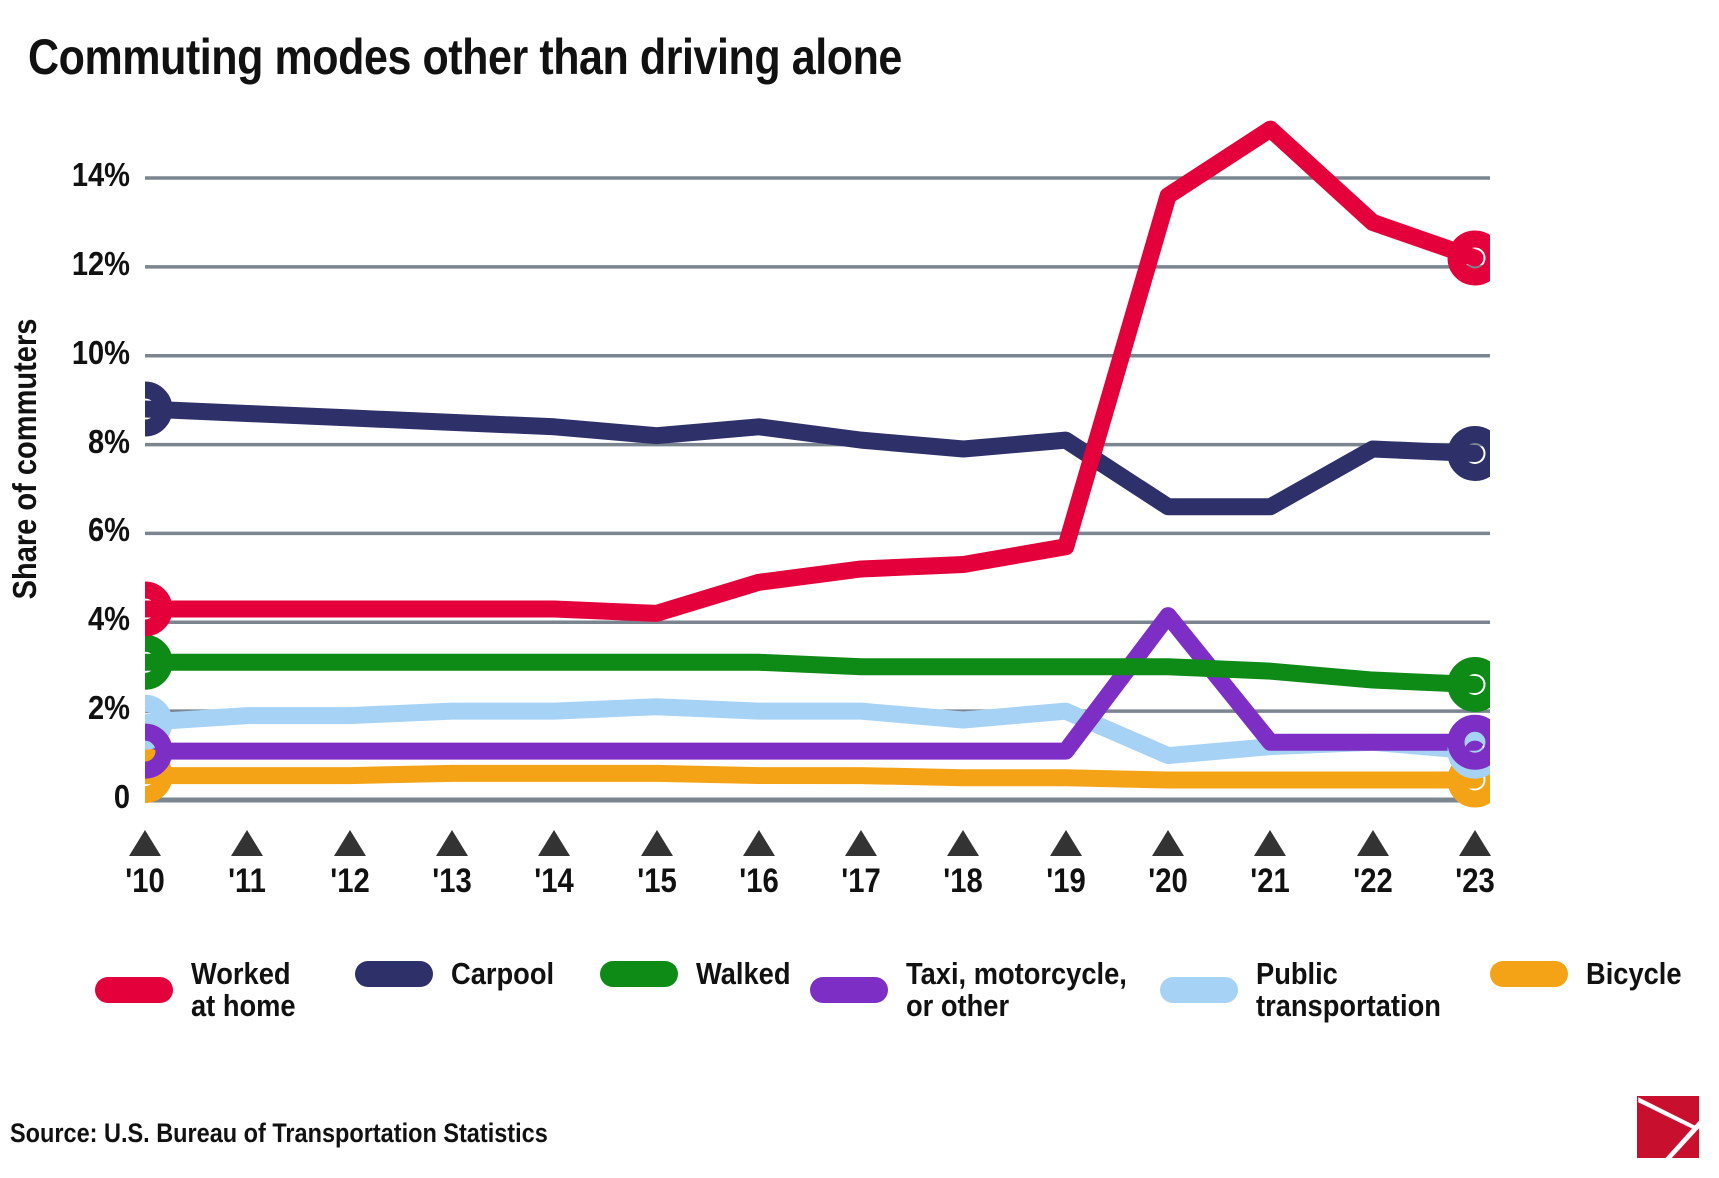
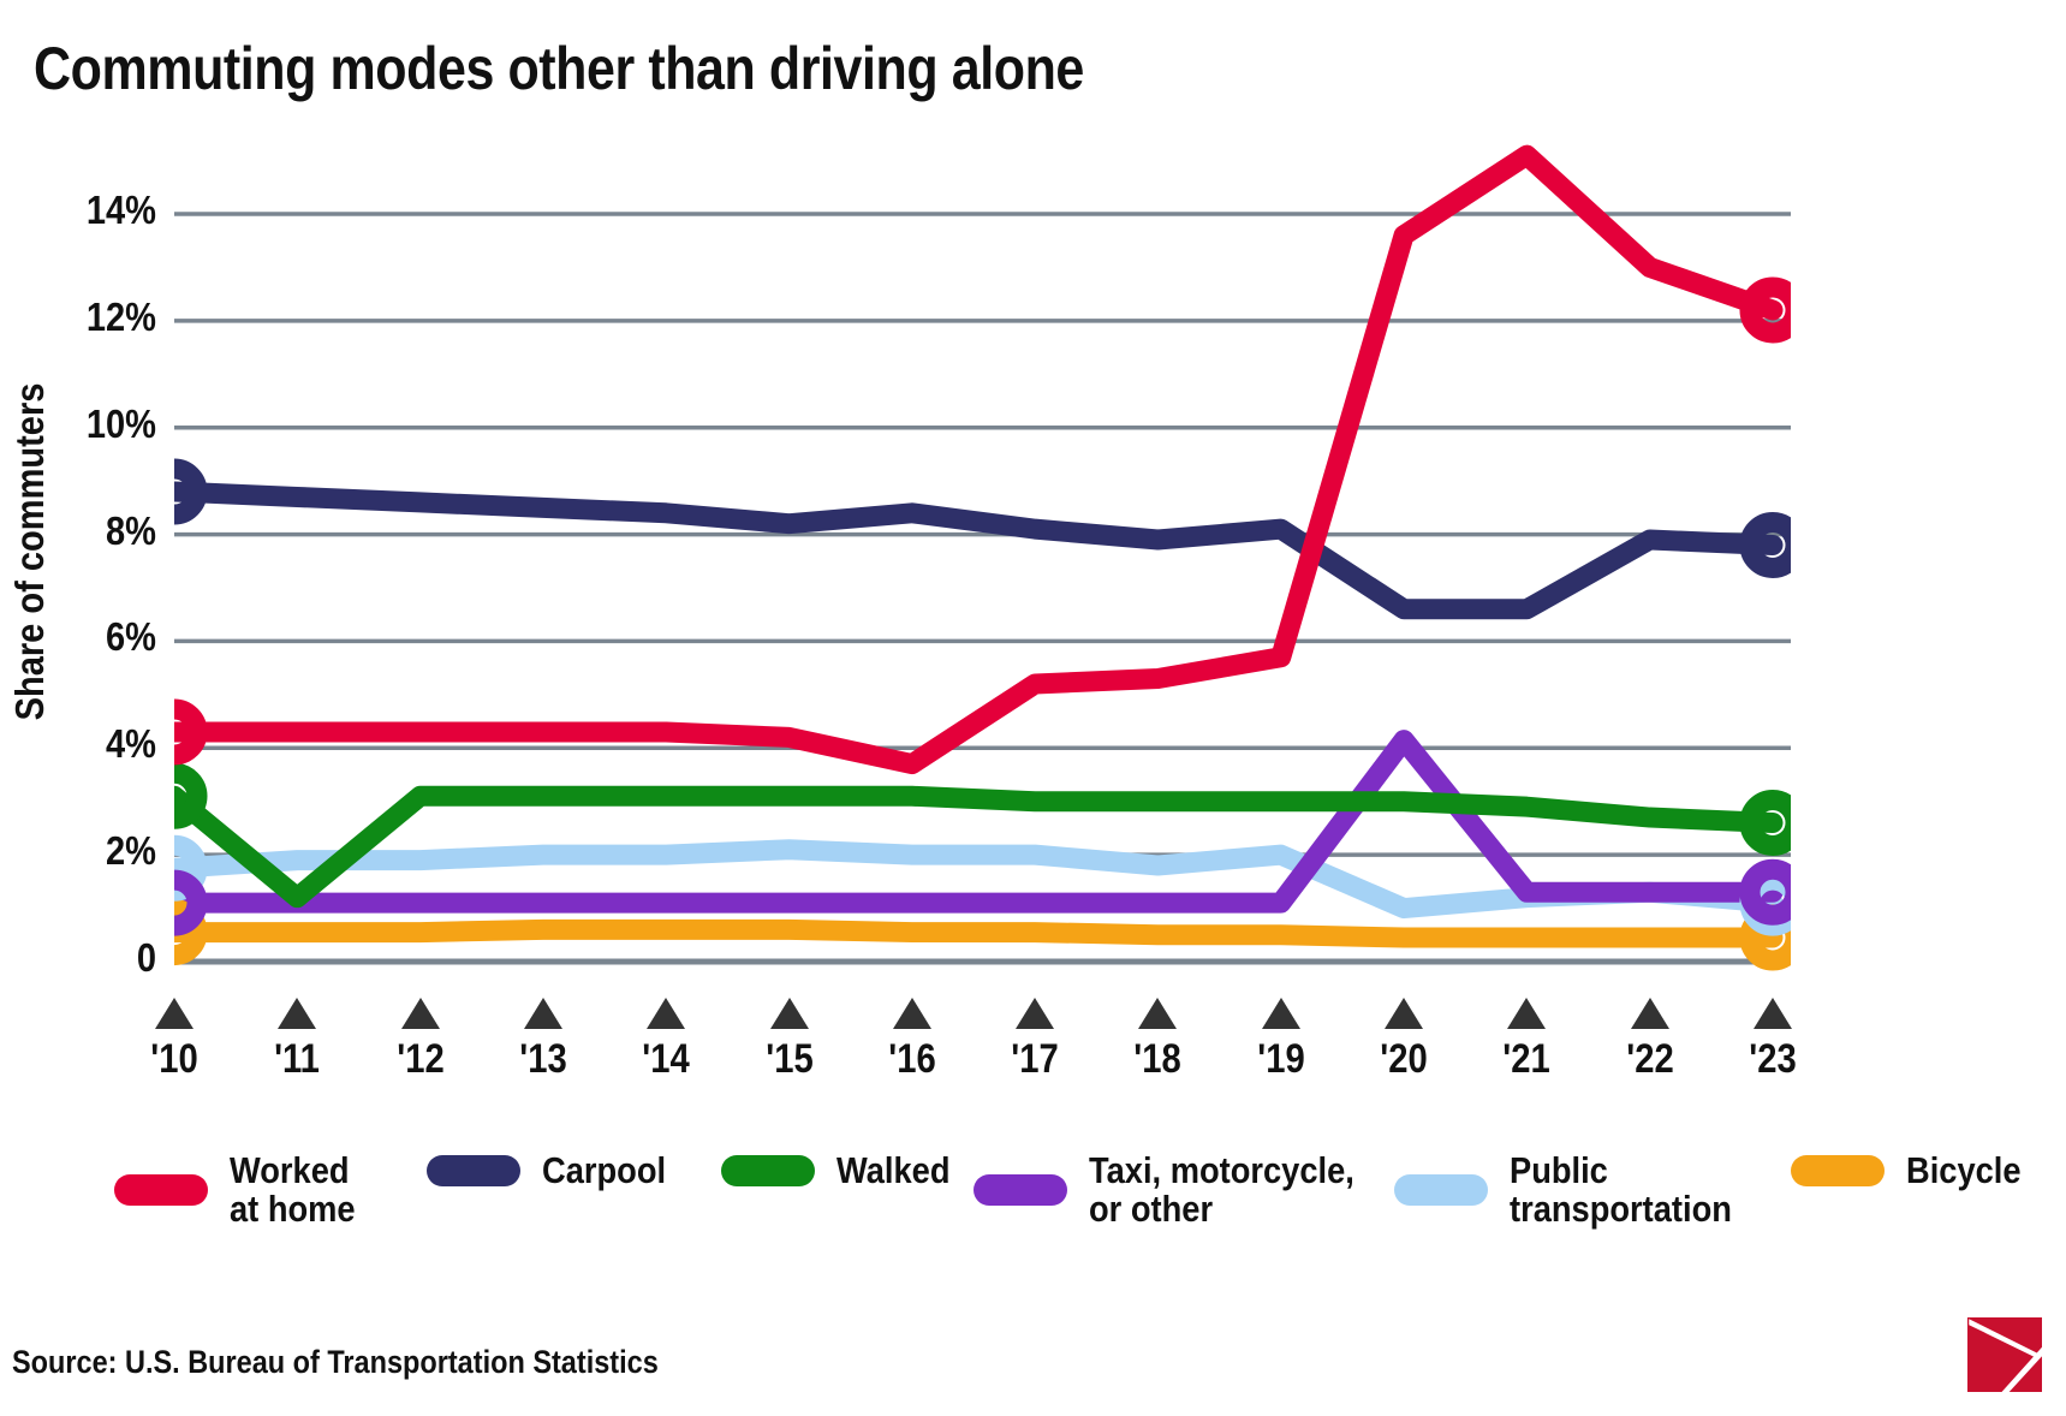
Walked/'11: 3.1% -> 1.2%
Worked at home/'16: 4.9% -> 3.7%
